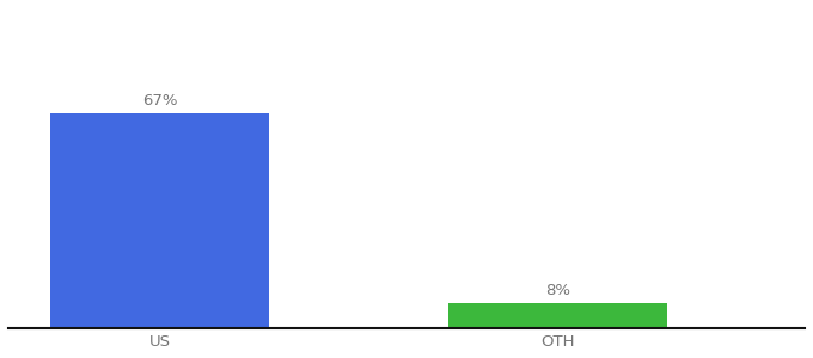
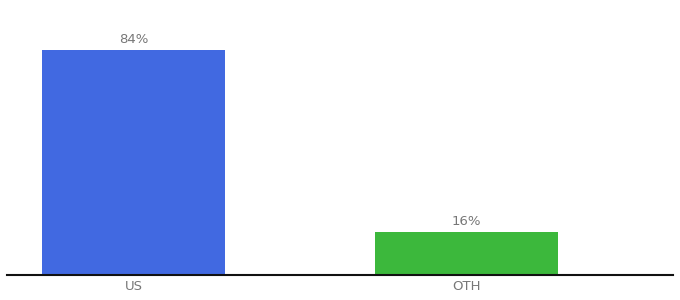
US: 67% -> 84%
OTH: 8% -> 16%
